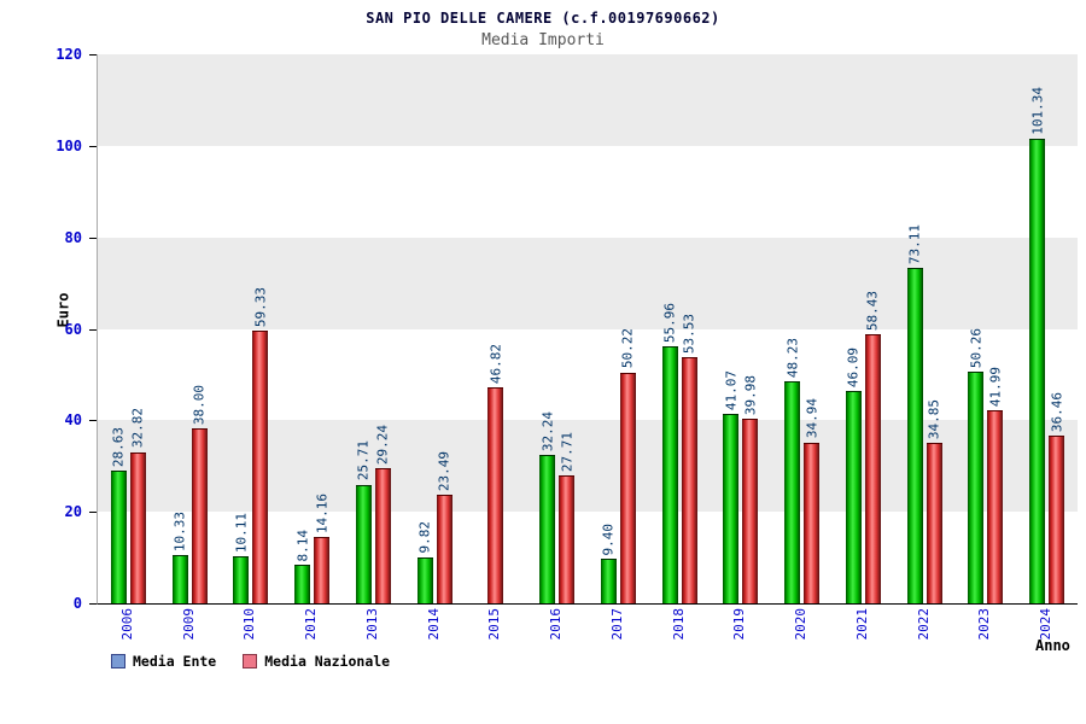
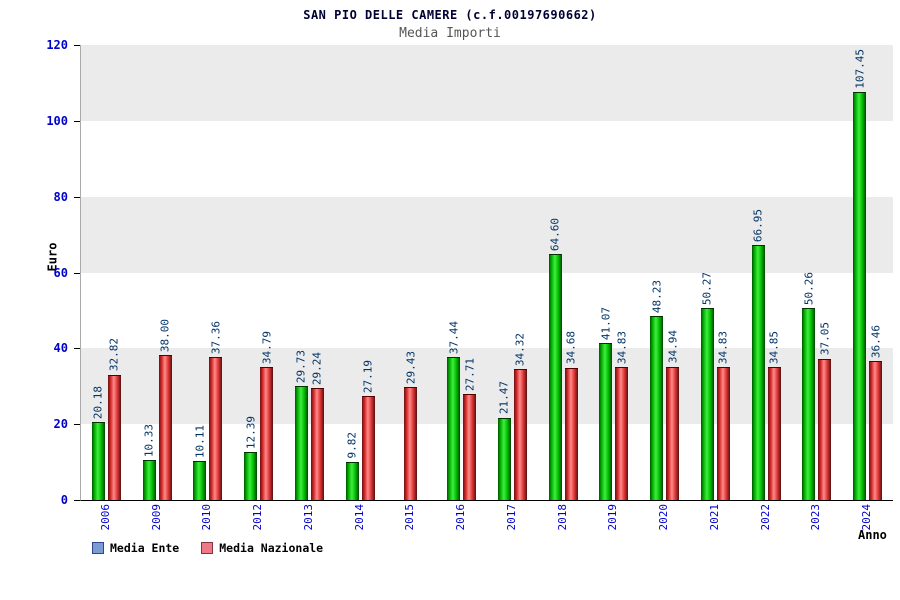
Media Ente/2006: 28.63 -> 20.18
Media Nazionale/2010: 59.33 -> 37.36
Media Ente/2012: 8.14 -> 12.39
Media Nazionale/2012: 14.16 -> 34.79
Media Ente/2013: 25.71 -> 29.73
Media Nazionale/2014: 23.49 -> 27.19
Media Nazionale/2015: 46.82 -> 29.43
Media Ente/2016: 32.24 -> 37.44
Media Ente/2017: 9.40 -> 21.47
Media Nazionale/2017: 50.22 -> 34.32
Media Ente/2018: 55.96 -> 64.60
Media Nazionale/2018: 53.53 -> 34.68
Media Nazionale/2019: 39.98 -> 34.83
Media Ente/2021: 46.09 -> 50.27
Media Nazionale/2021: 58.43 -> 34.83
Media Ente/2022: 73.11 -> 66.95
Media Nazionale/2023: 41.99 -> 37.05
Media Ente/2024: 101.34 -> 107.45
